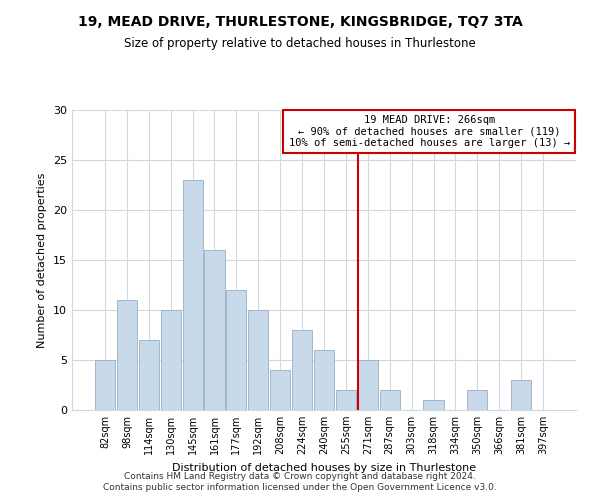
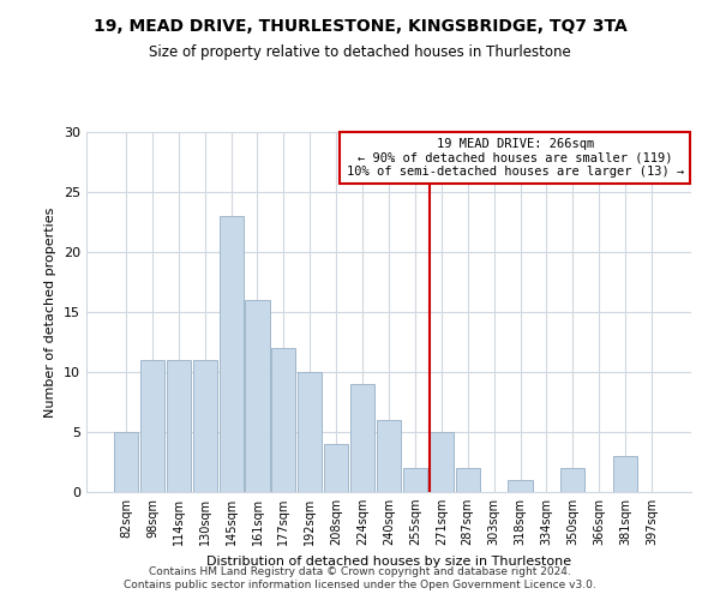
114sqm: 7 -> 11
130sqm: 10 -> 11
224sqm: 8 -> 9
